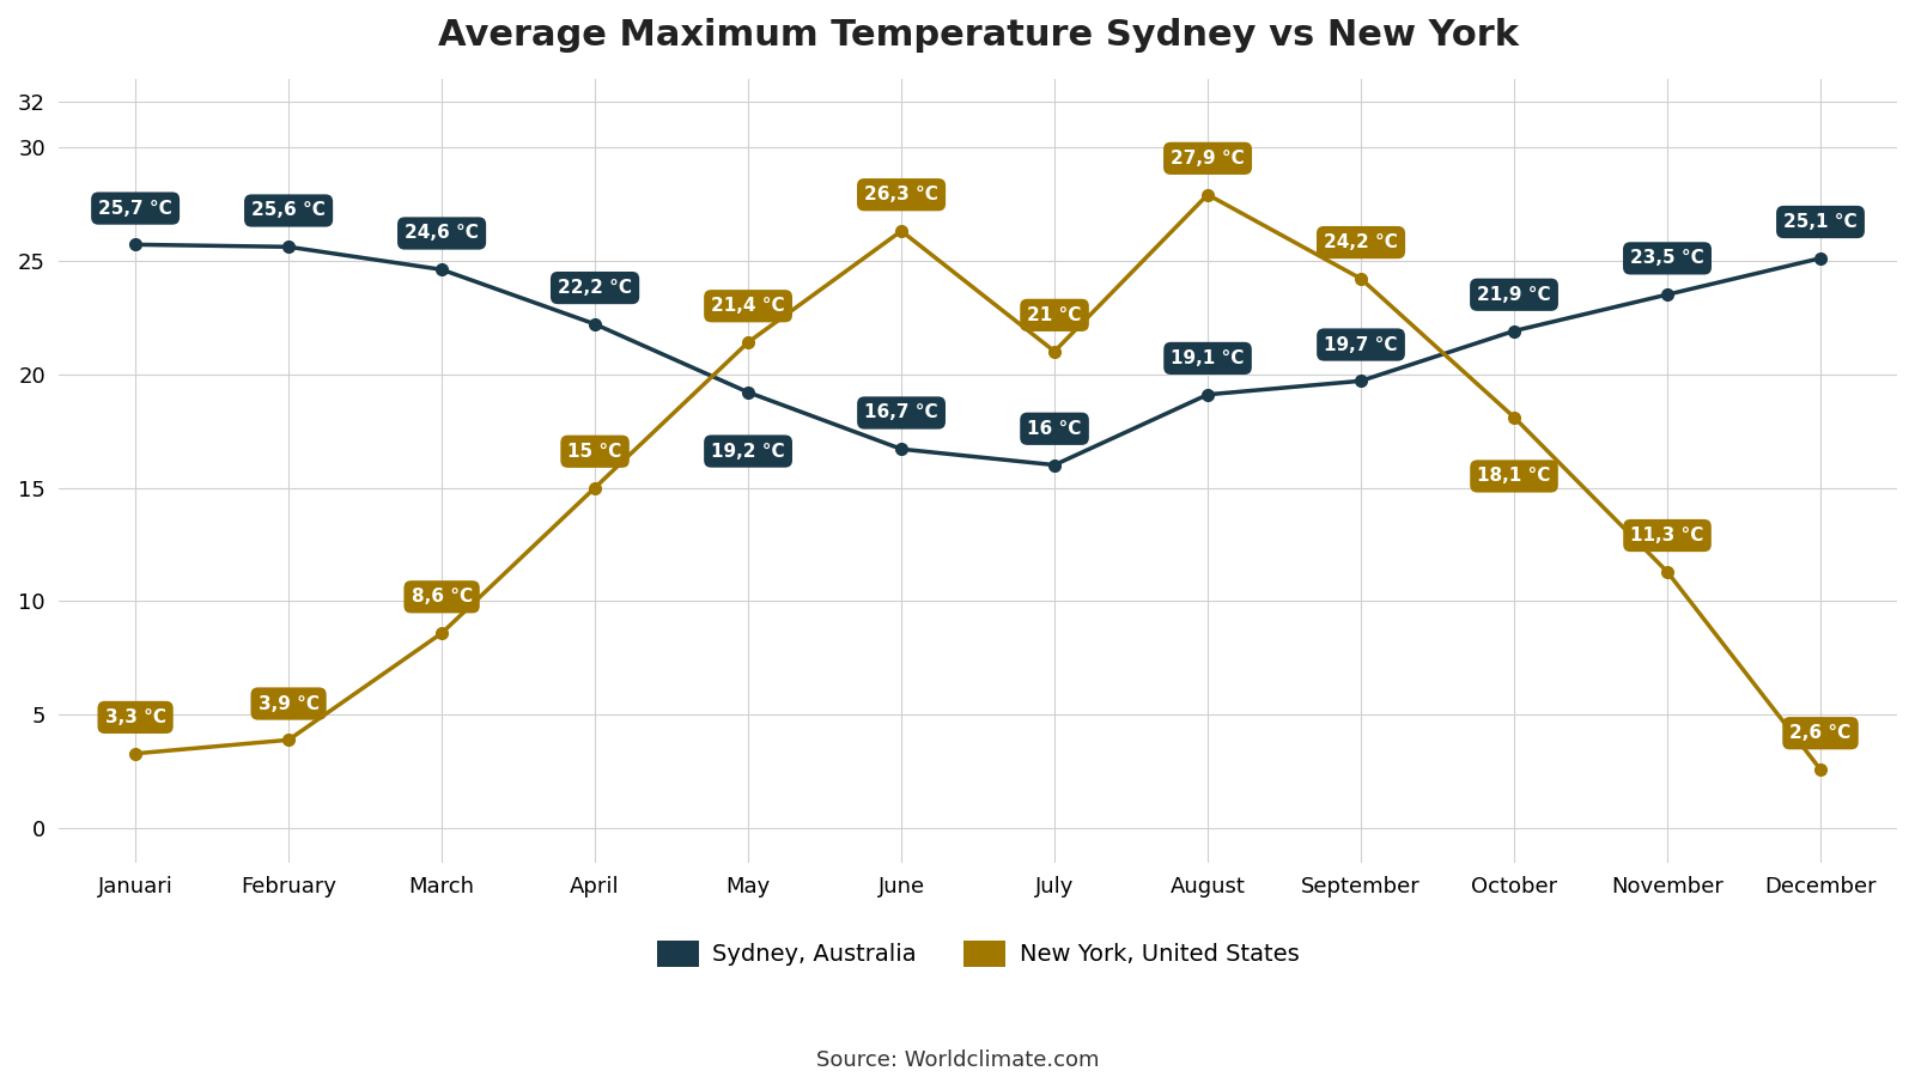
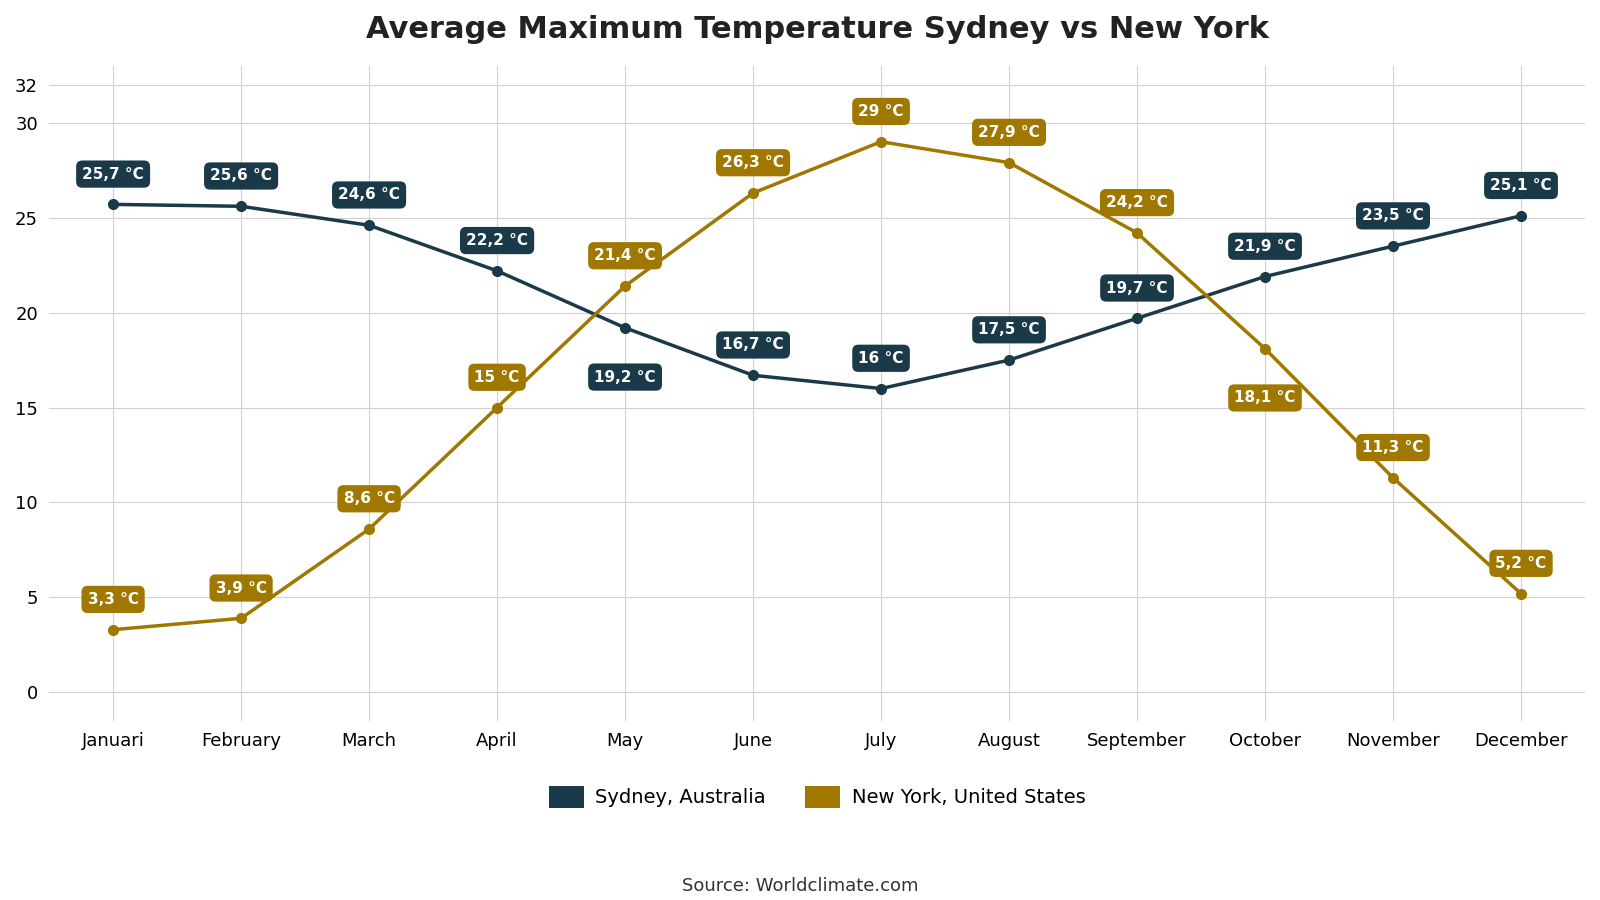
New York, United States/July: 21 -> 29
Sydney, Australia/August: 19,1 -> 17,5
New York, United States/December: 2,6 -> 5,2
